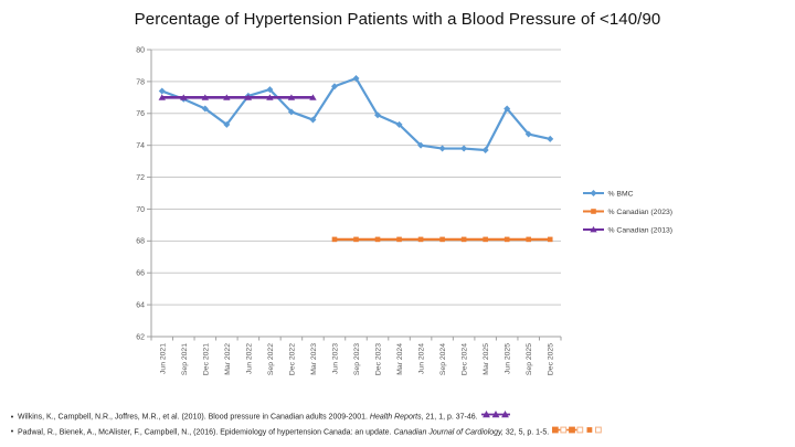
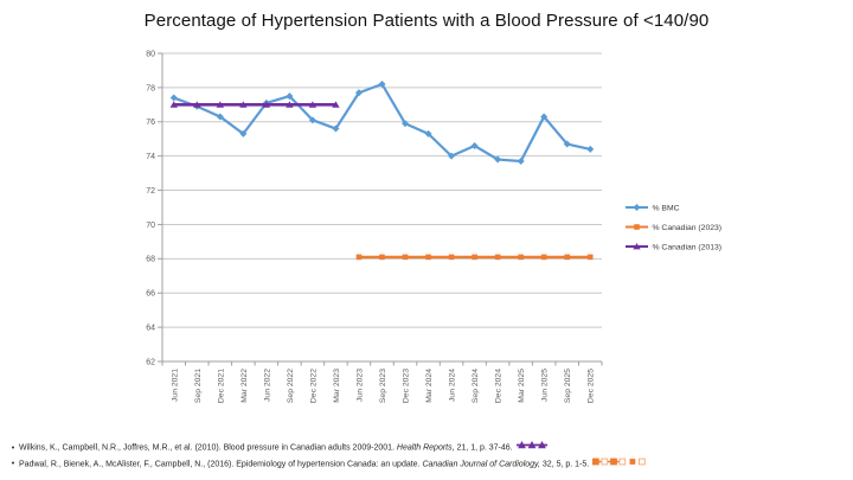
% BMC/Sep 2024: 73.8 -> 74.6
